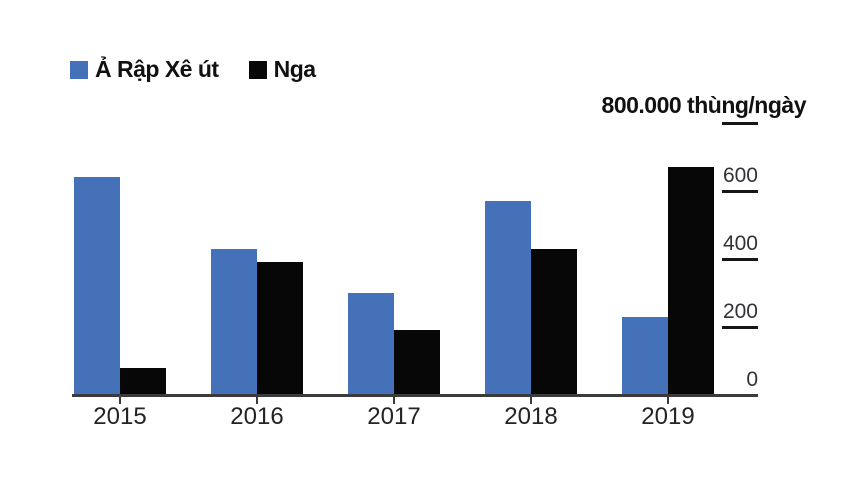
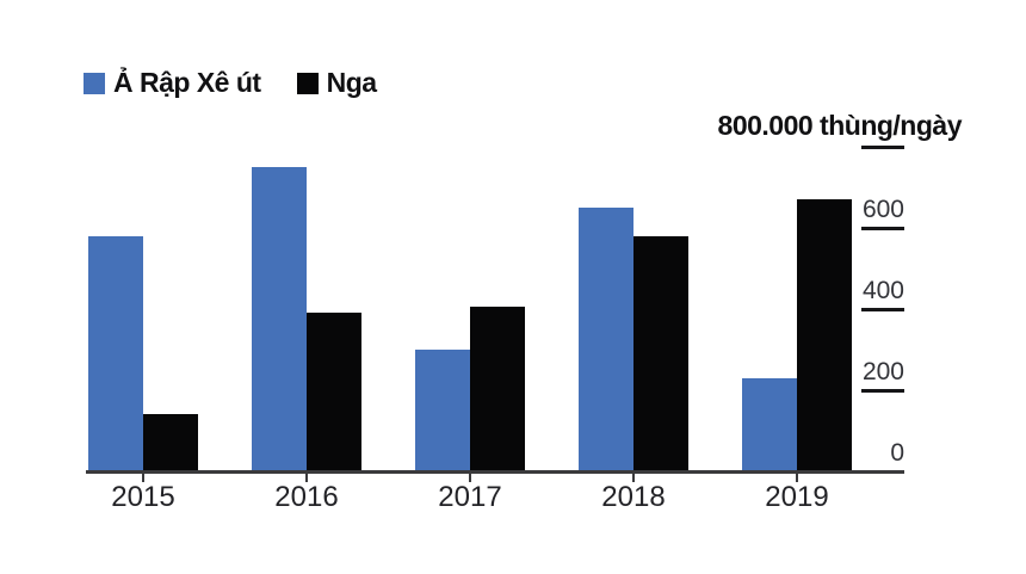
Ả Rập Xê út/2015: 640 -> 580
Nga/2015: 80 -> 140
Ả Rập Xê út/2016: 430 -> 750
Nga/2017: 190 -> 400
Ả Rập Xê út/2018: 570 -> 650
Nga/2018: 430 -> 580
